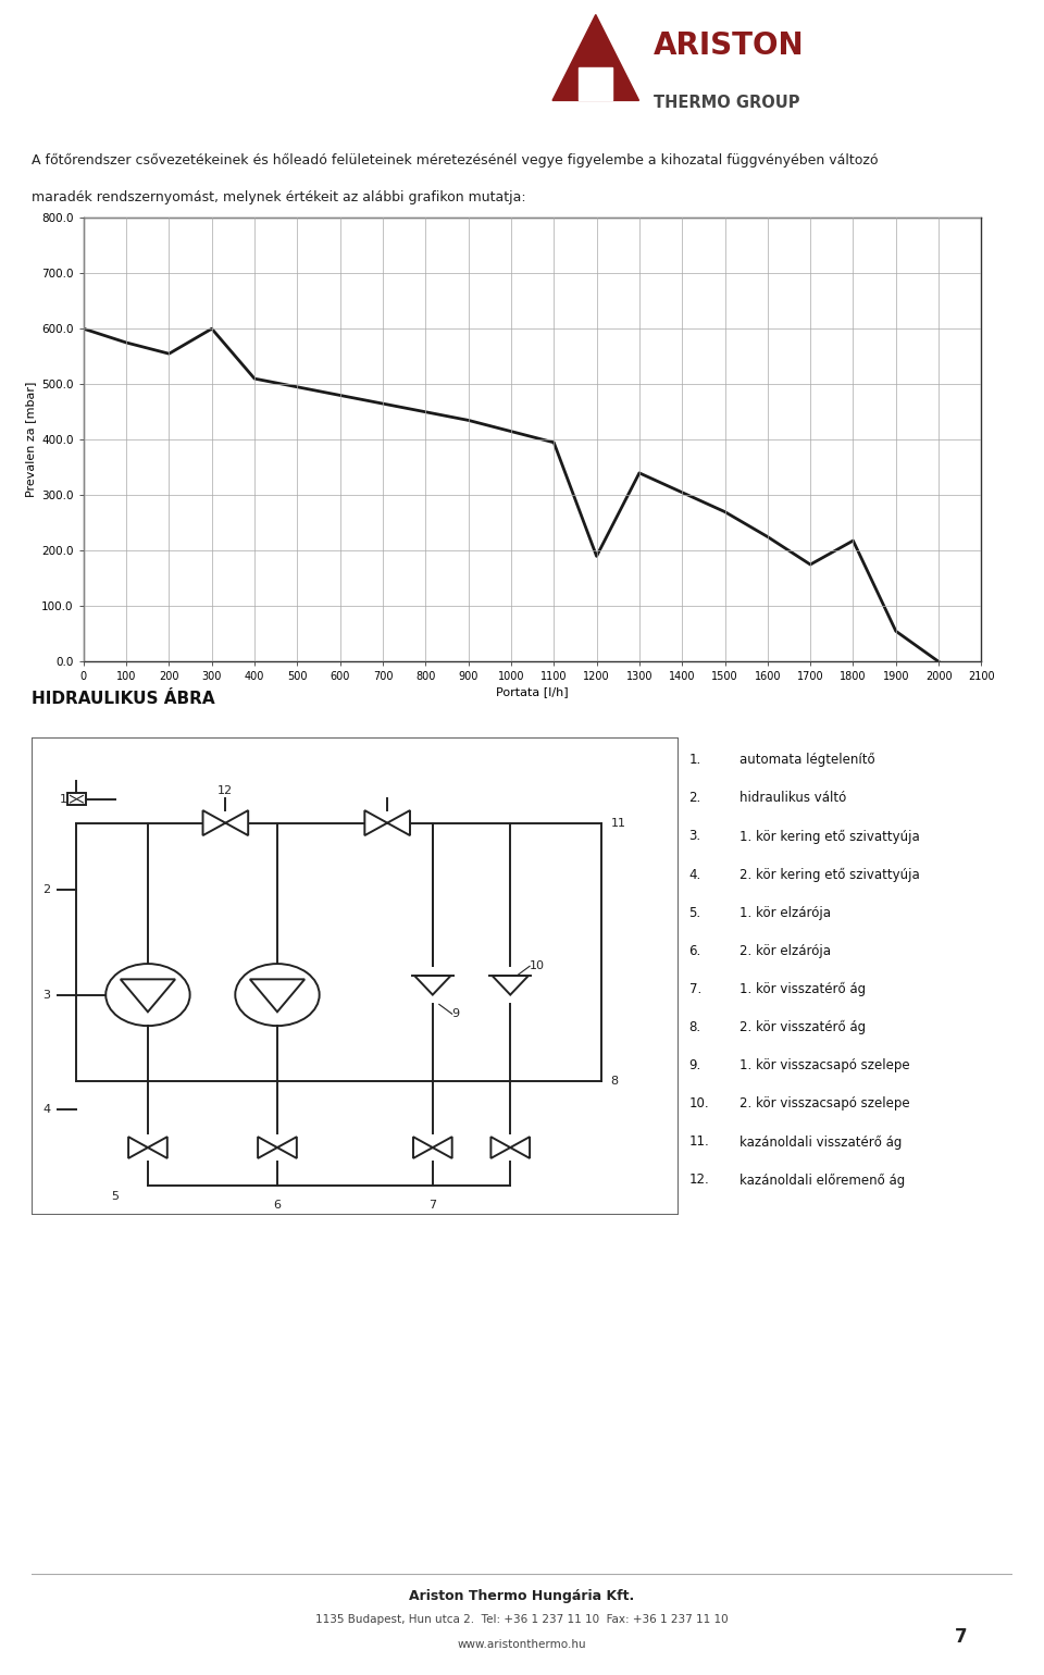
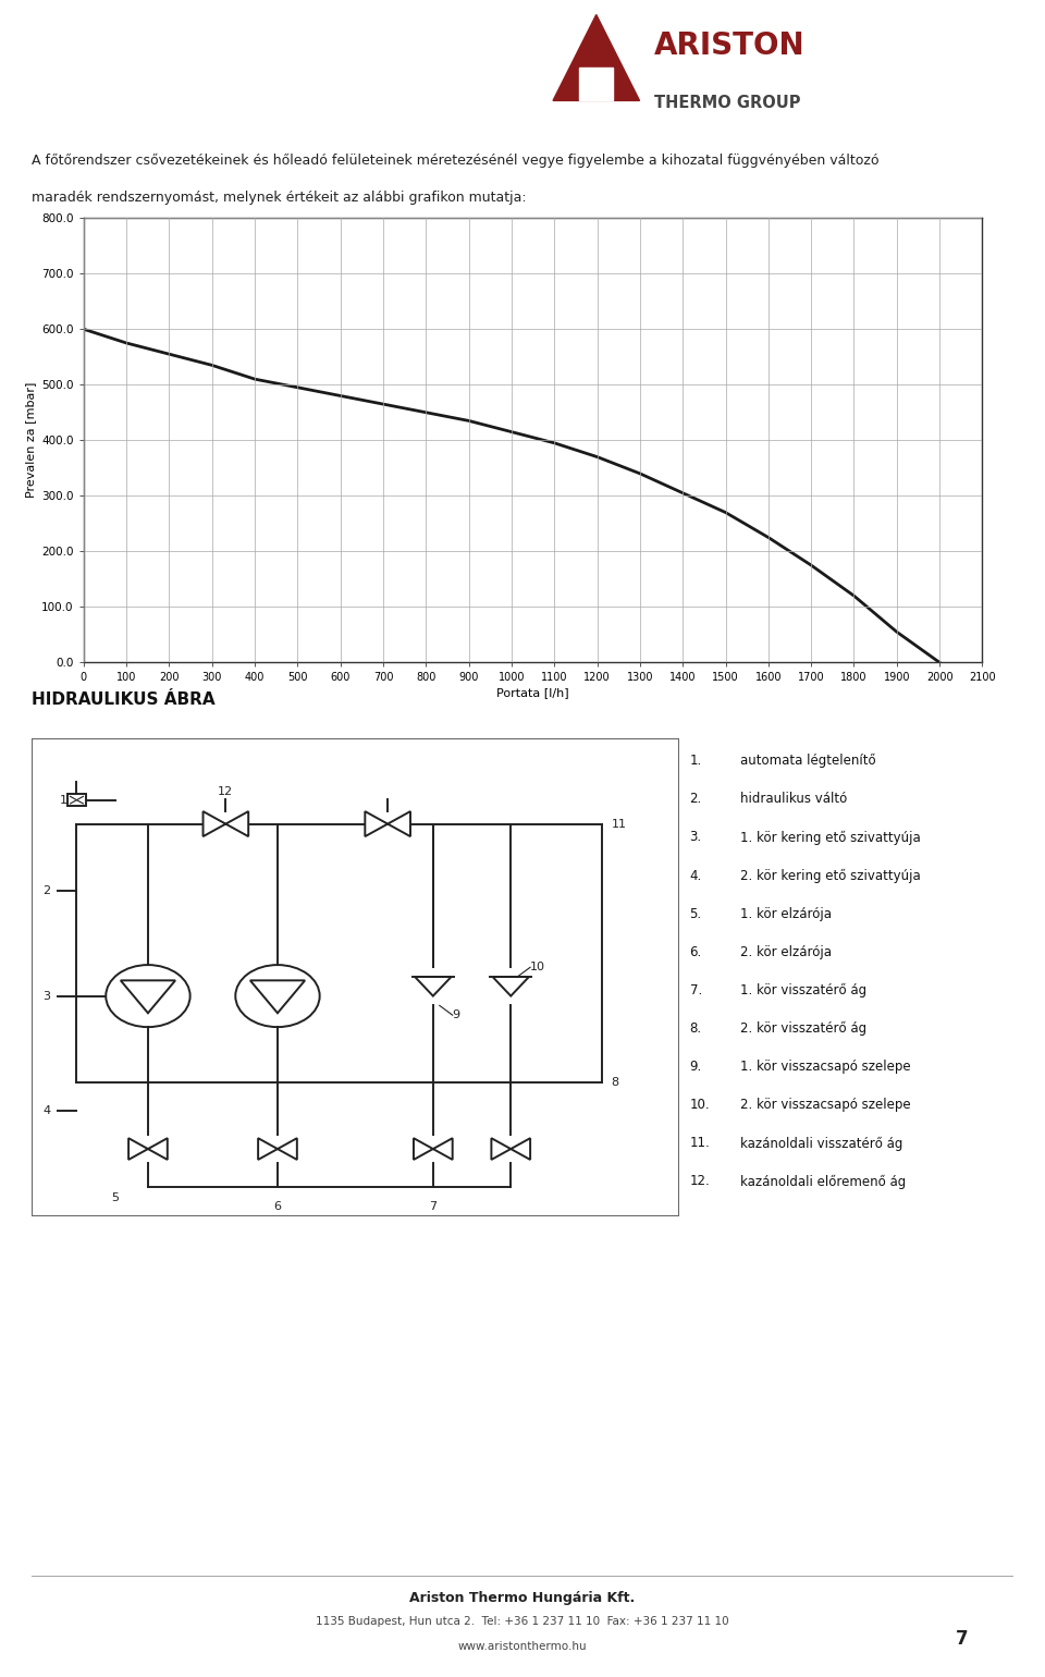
300: 600 -> 535
1200: 190 -> 370
1800: 218 -> 120
